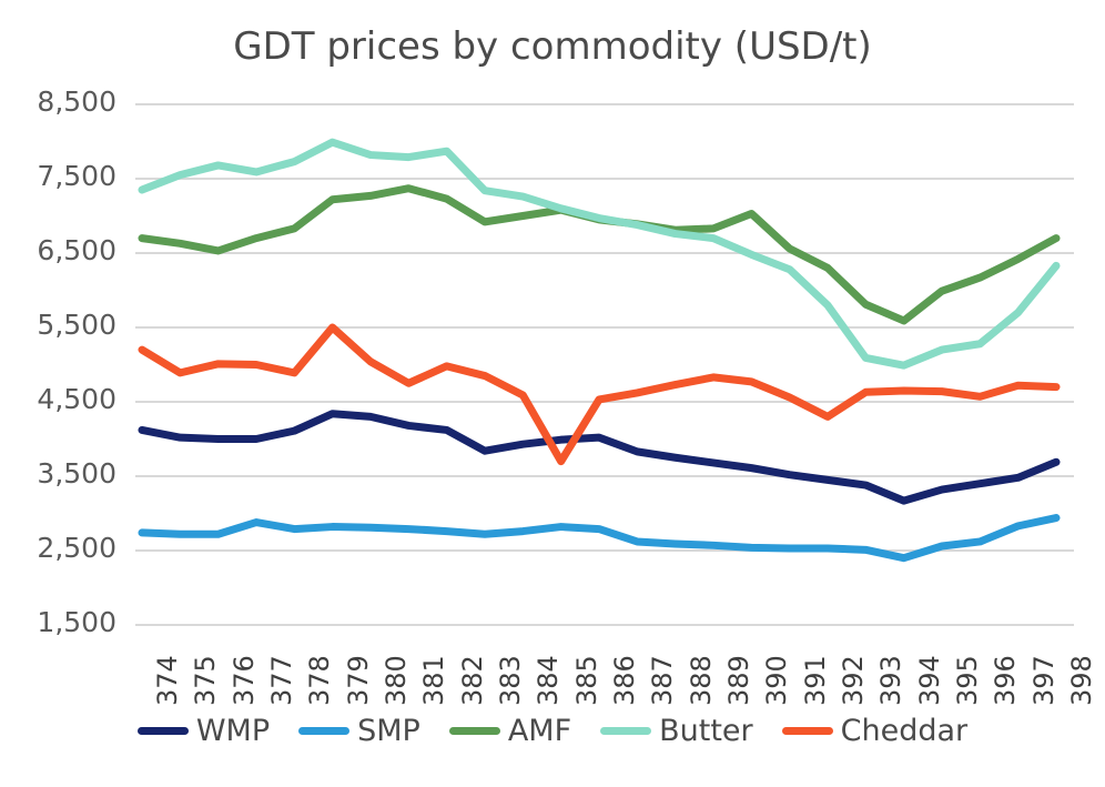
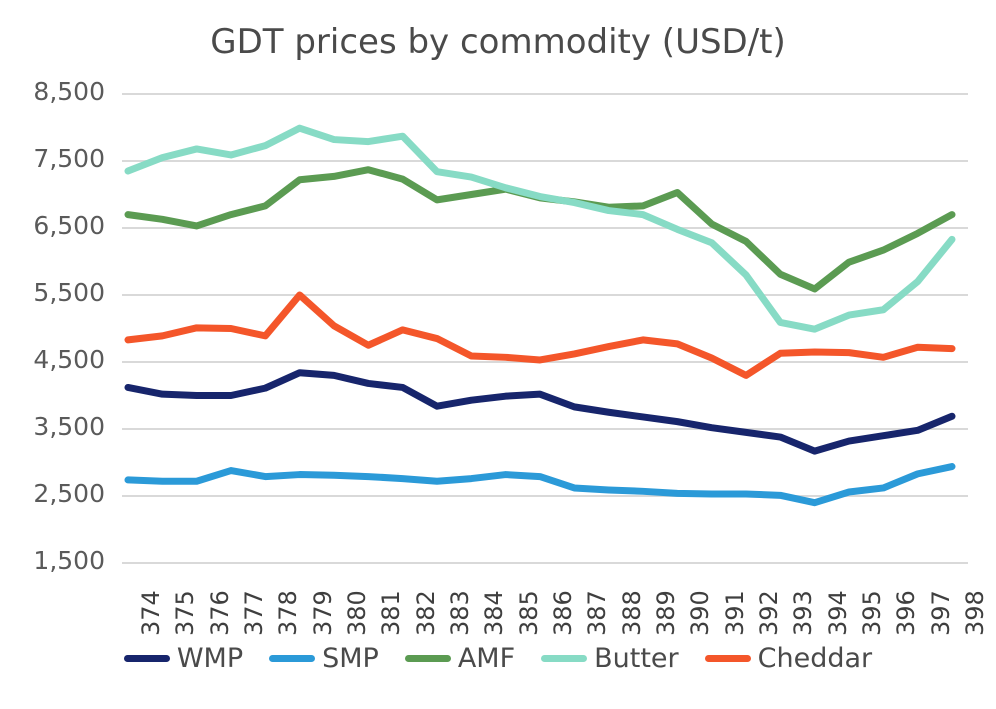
Cheddar/374: 5200 -> 4800
Cheddar/385: 3700 -> 4600
